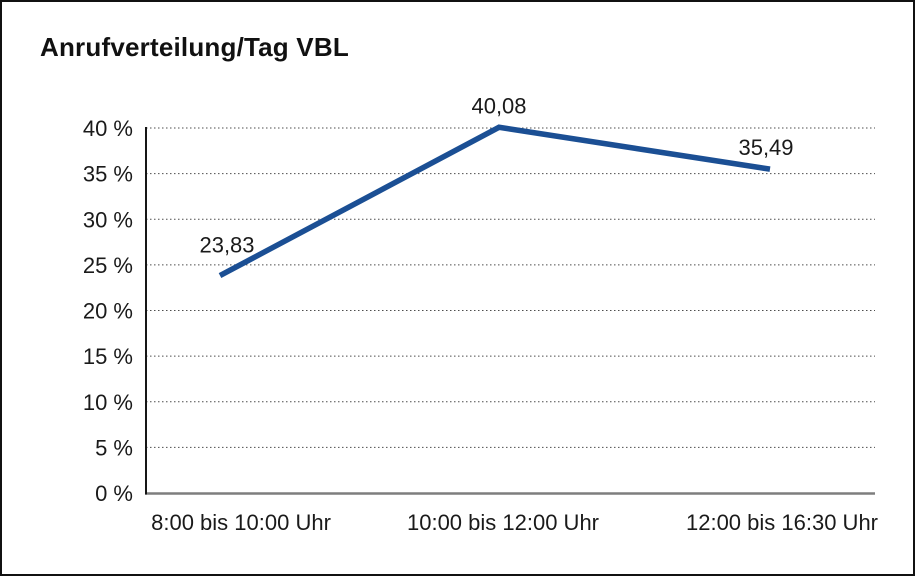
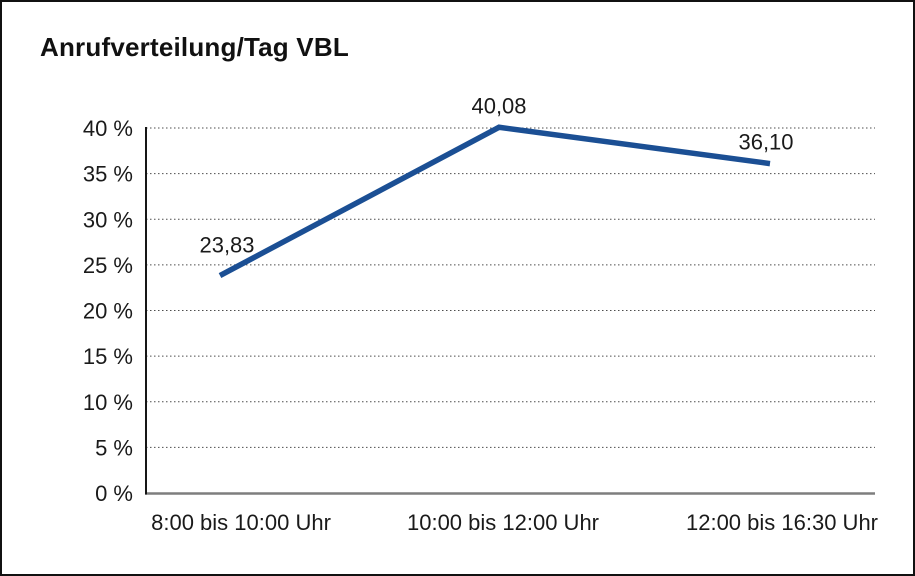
12:00 bis 16:30 Uhr: 35,49 -> 36,10
